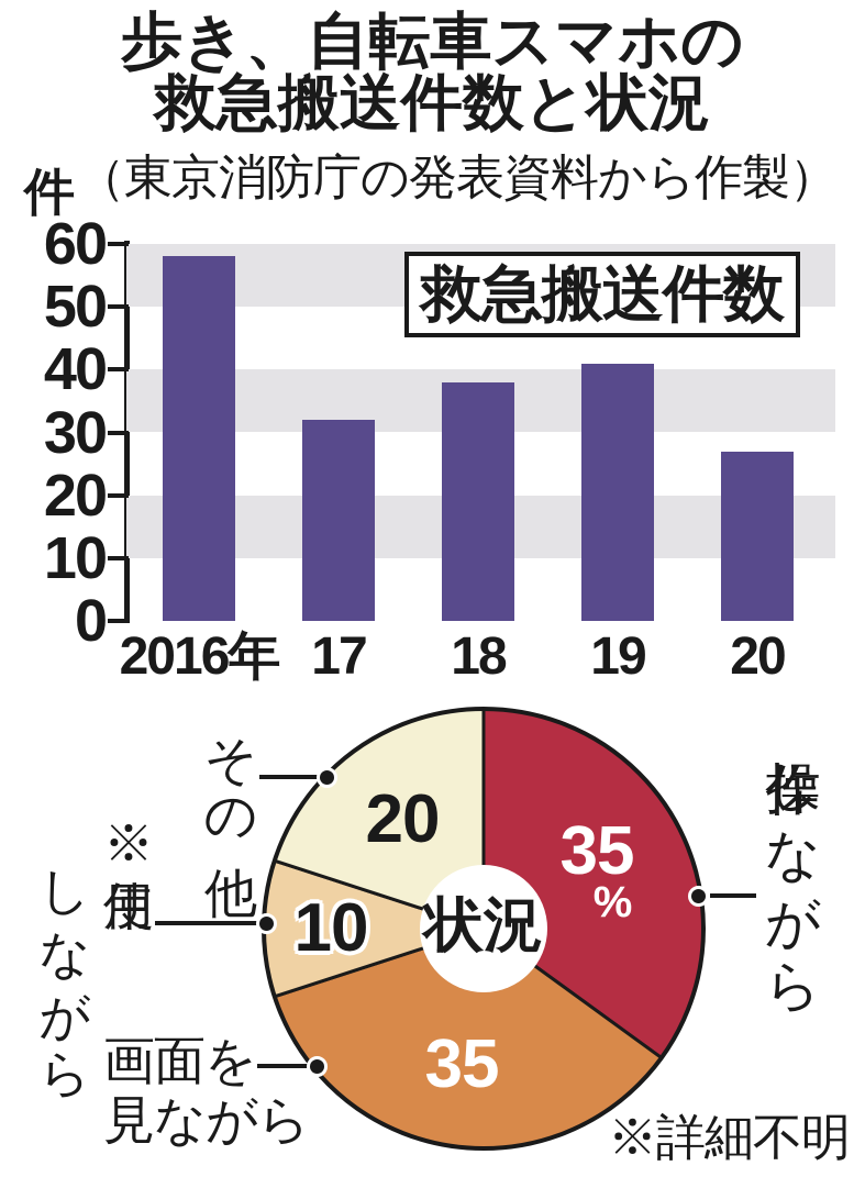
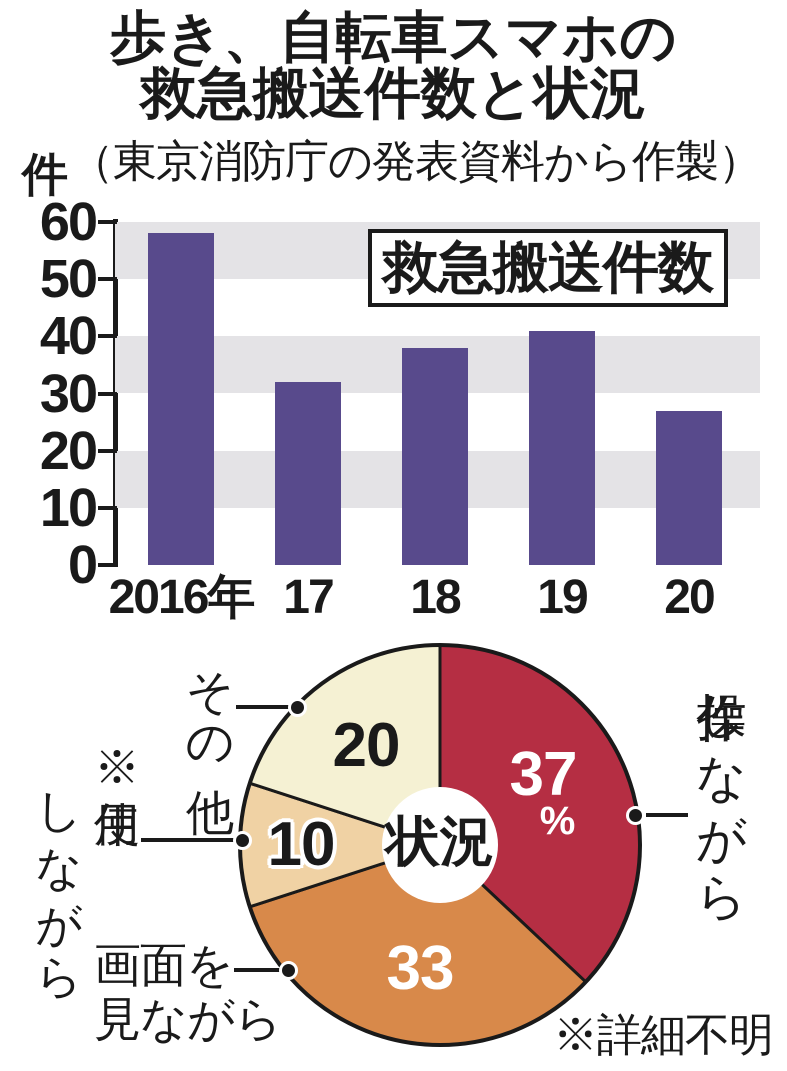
状況/操作しながら: 35 -> 37
状況/画面を見ながら: 35 -> 33
